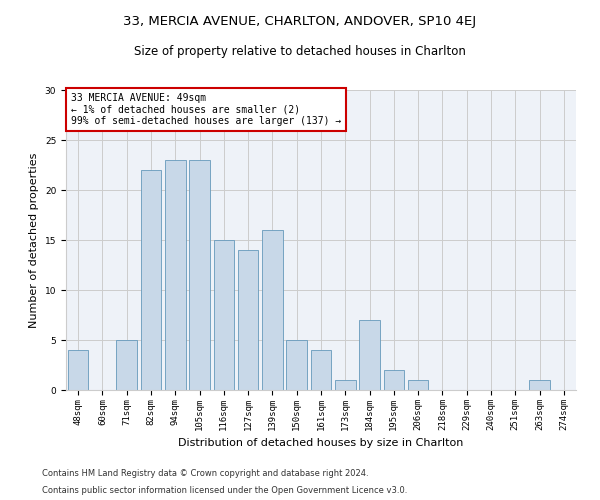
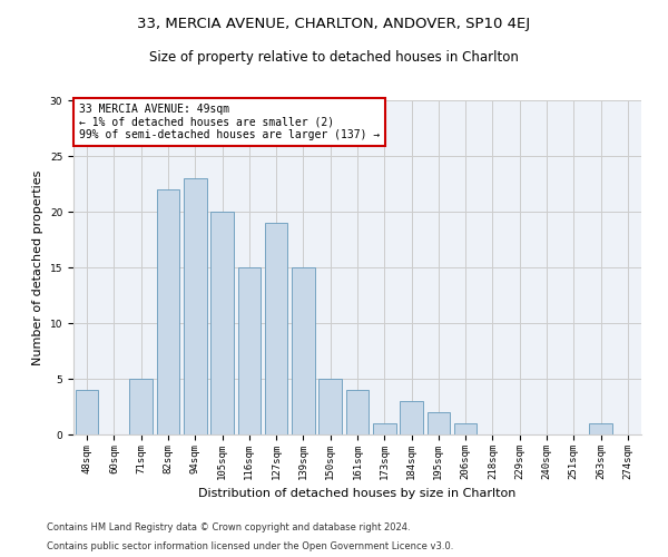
105sqm: 23 -> 20
127sqm: 14 -> 19
139sqm: 16 -> 15
184sqm: 7 -> 3
